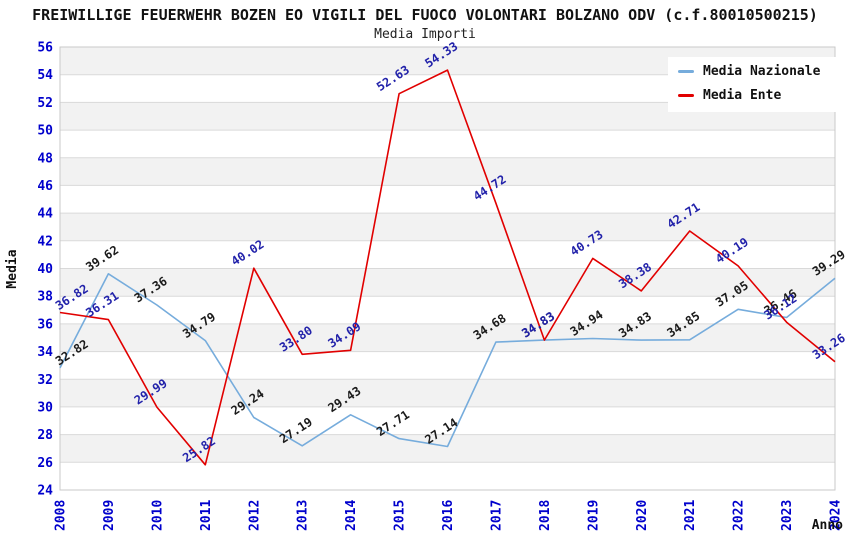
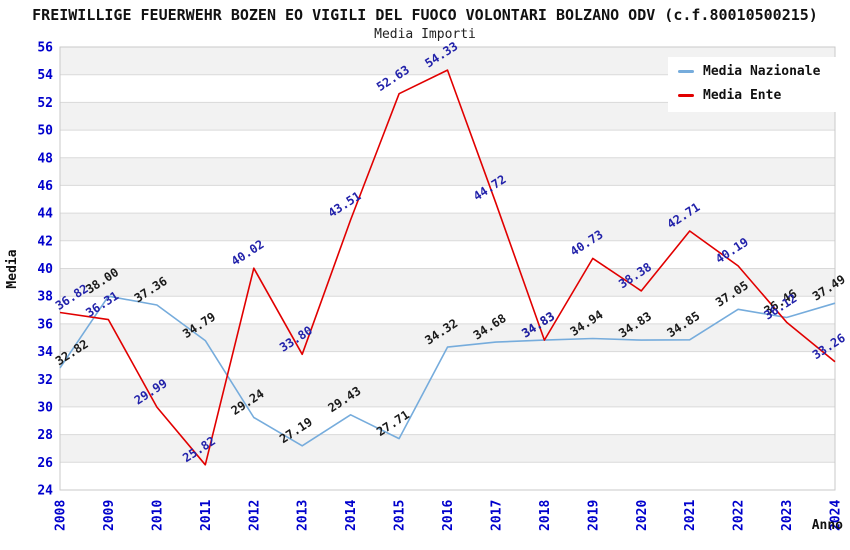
Media Nazionale/2009: 39.62 -> 38.00
Media Ente/2014: 34.09 -> 43.51
Media Nazionale/2016: 27.14 -> 34.32
Media Nazionale/2024: 39.29 -> 37.49
